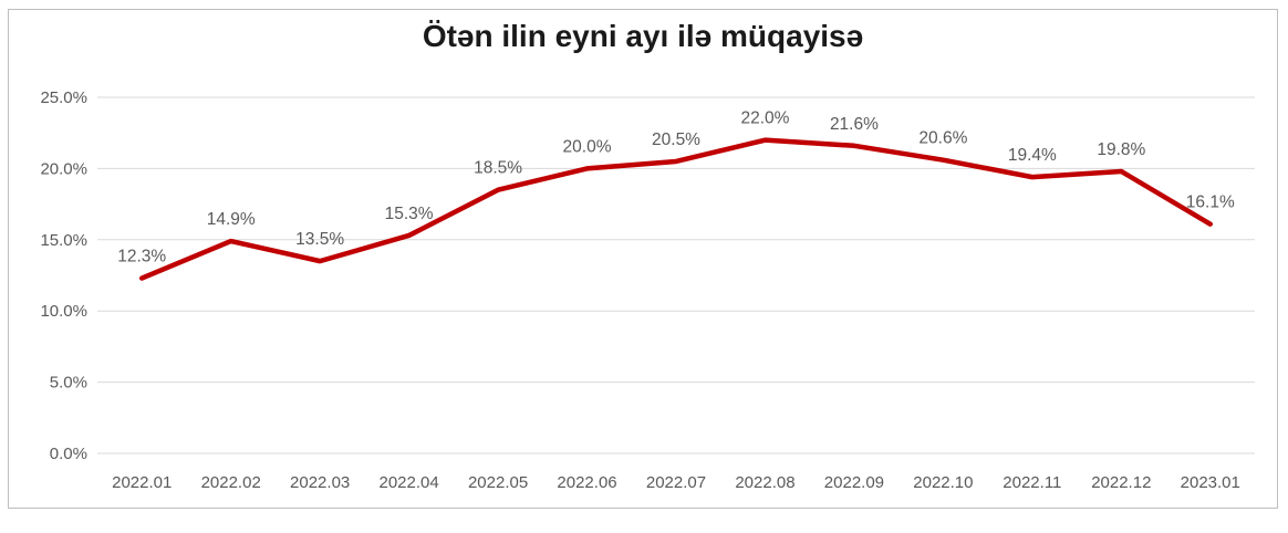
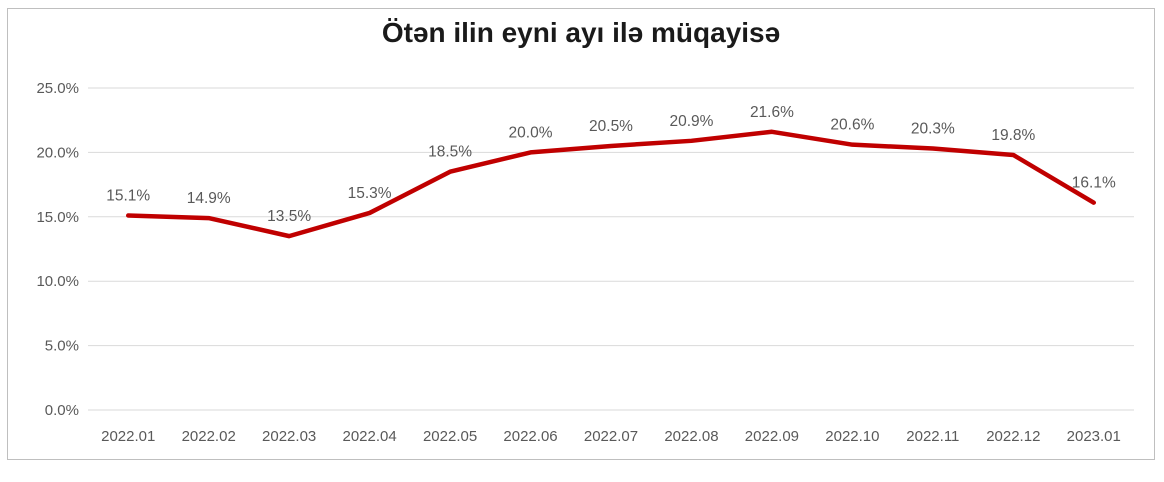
2022.01: 12.3% -> 15.1%
2022.08: 22.0% -> 20.9%
2022.11: 19.4% -> 20.3%
